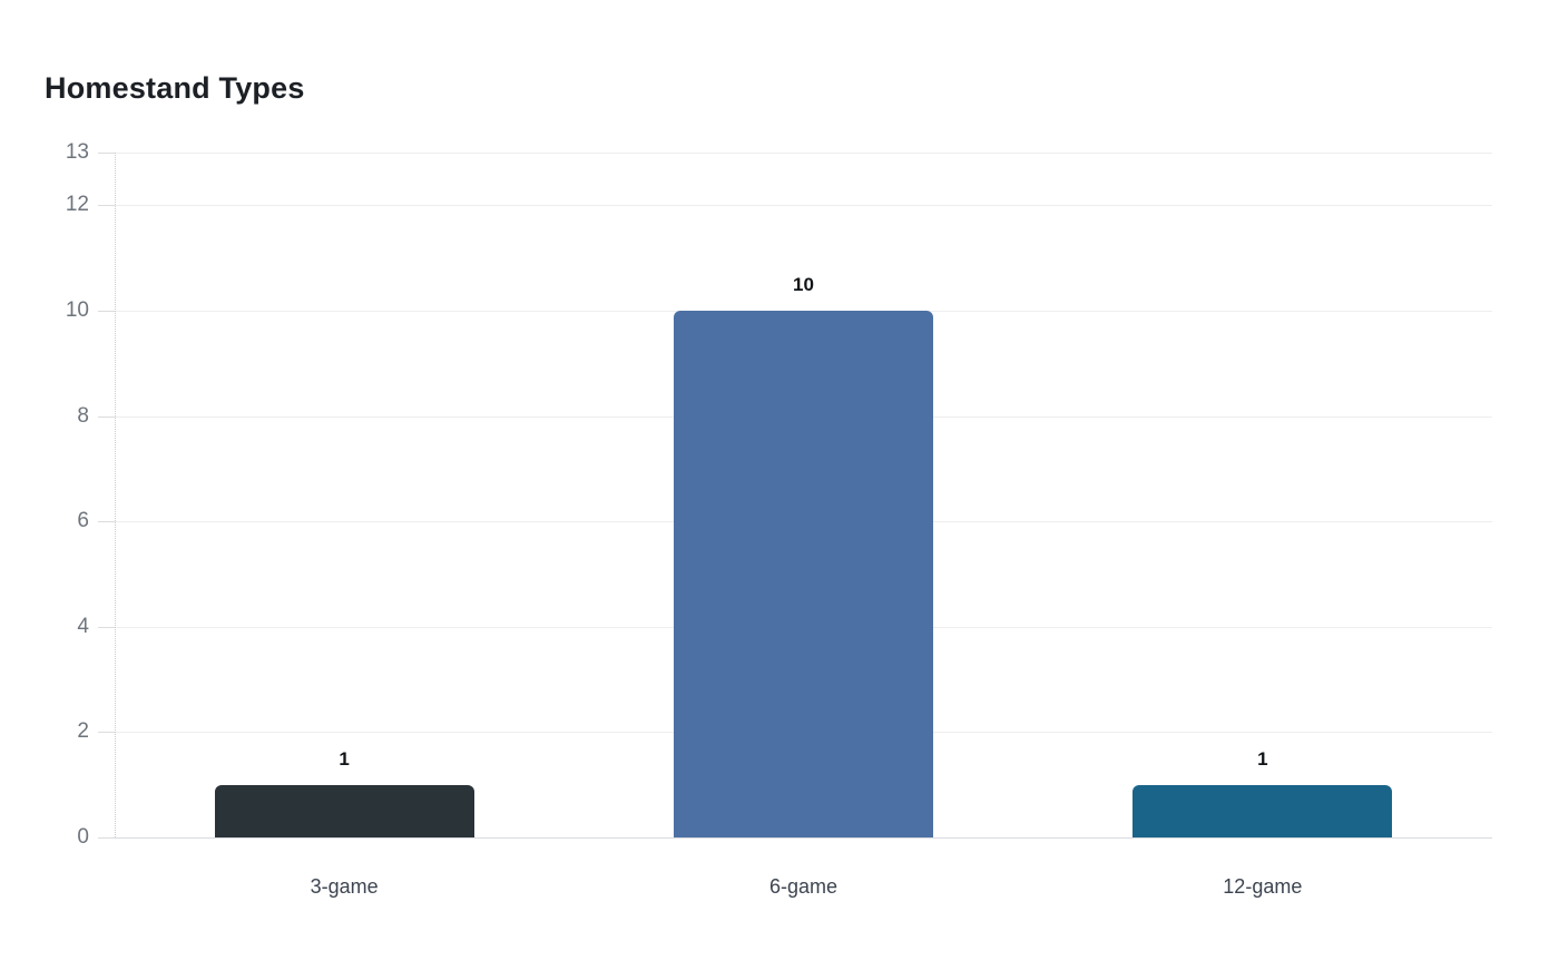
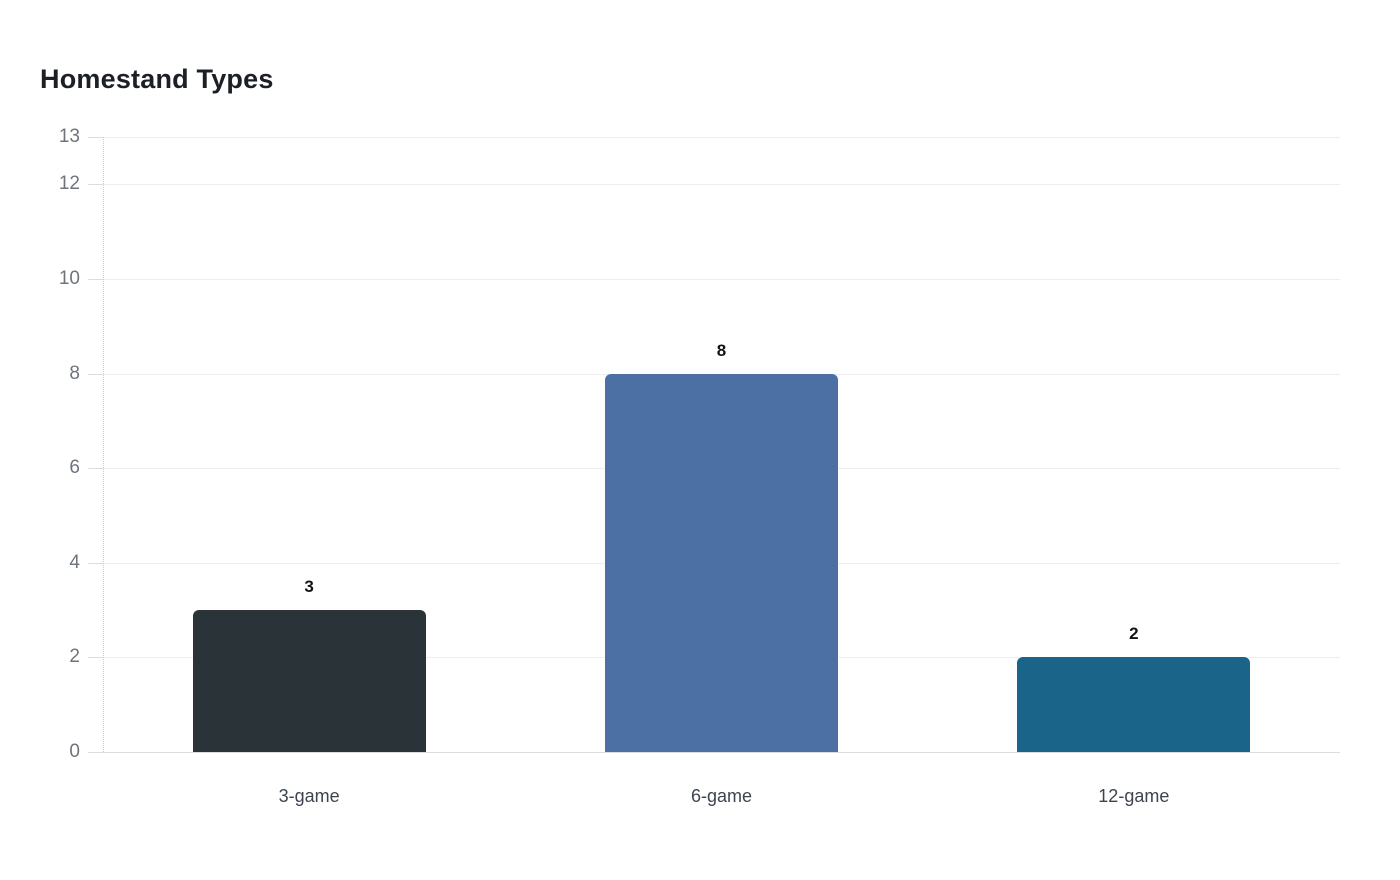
3-game: 1 -> 3
6-game: 10 -> 8
12-game: 1 -> 2
